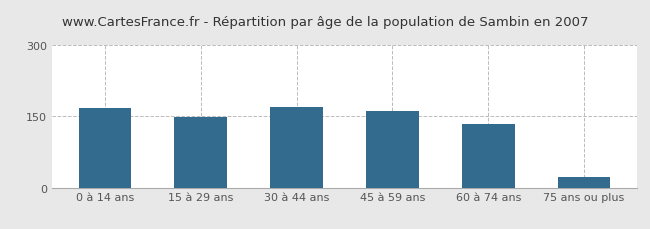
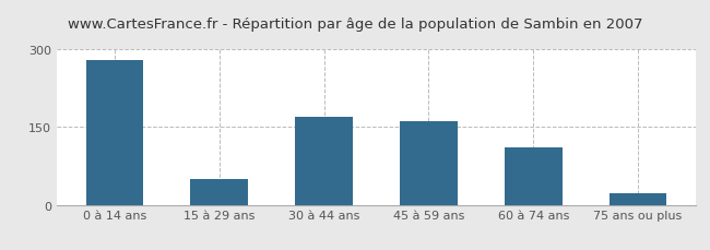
0 à 14 ans: 168 -> 280
15 à 29 ans: 148 -> 50
60 à 74 ans: 134 -> 110
